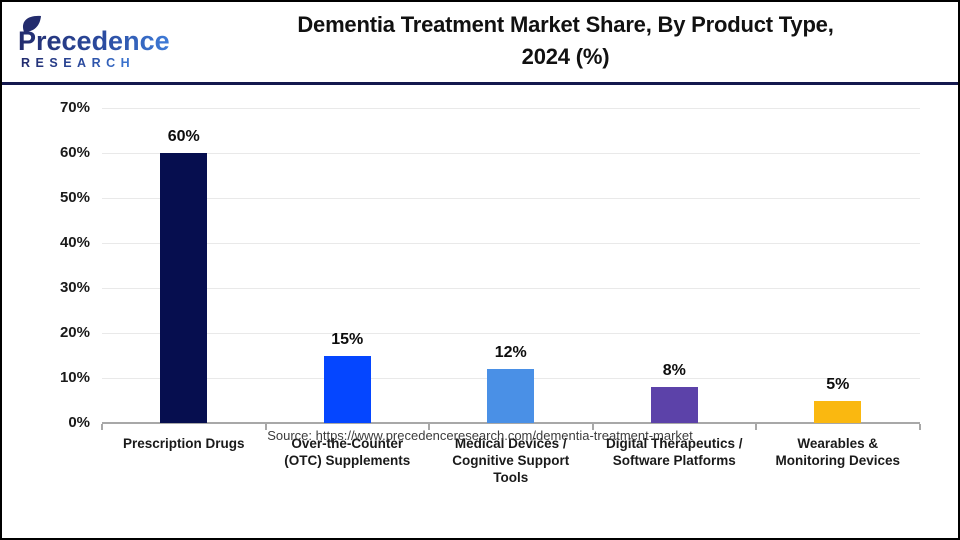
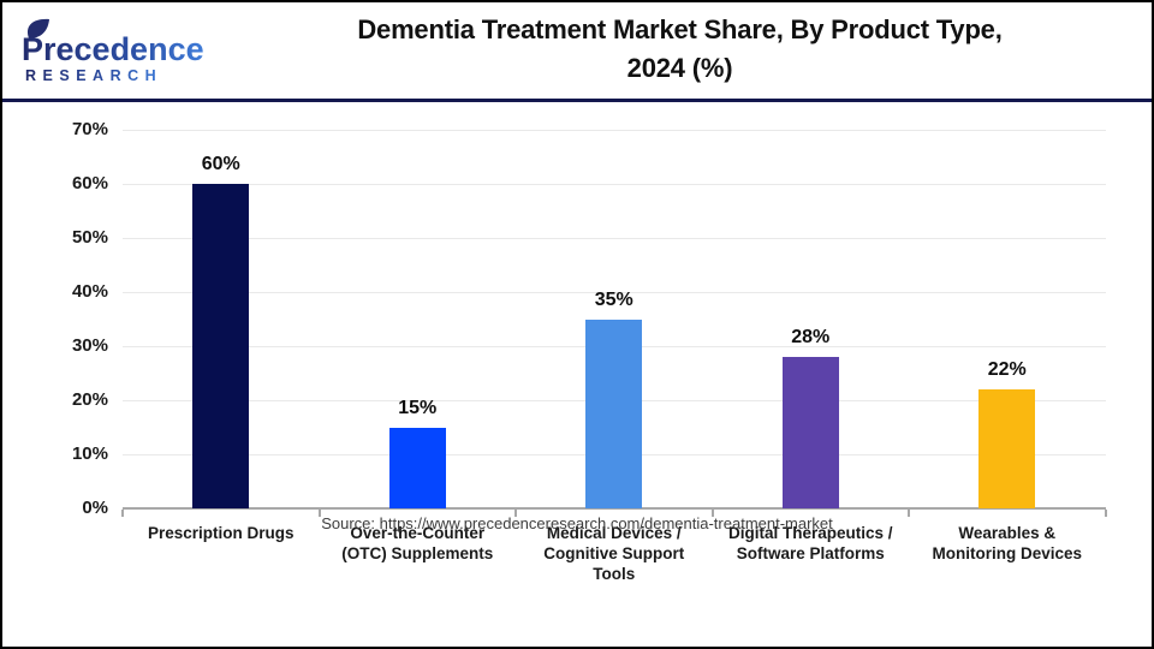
Medical Devices / Cognitive Support Tools: 12% -> 35%
Digital Therapeutics / Software Platforms: 8% -> 28%
Wearables & Monitoring Devices: 5% -> 22%
